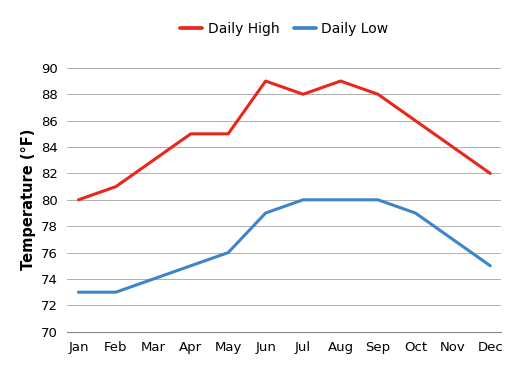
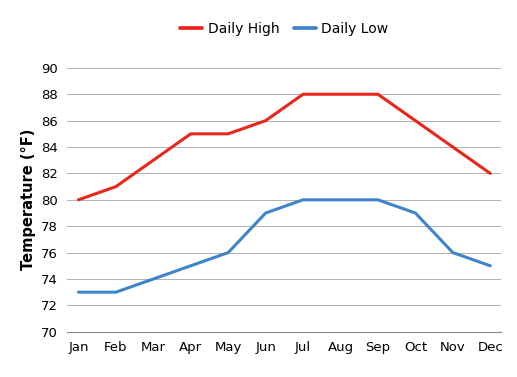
Daily High/Jun: 89 -> 86
Daily High/Aug: 89 -> 88
Daily Low/Nov: 77 -> 76
